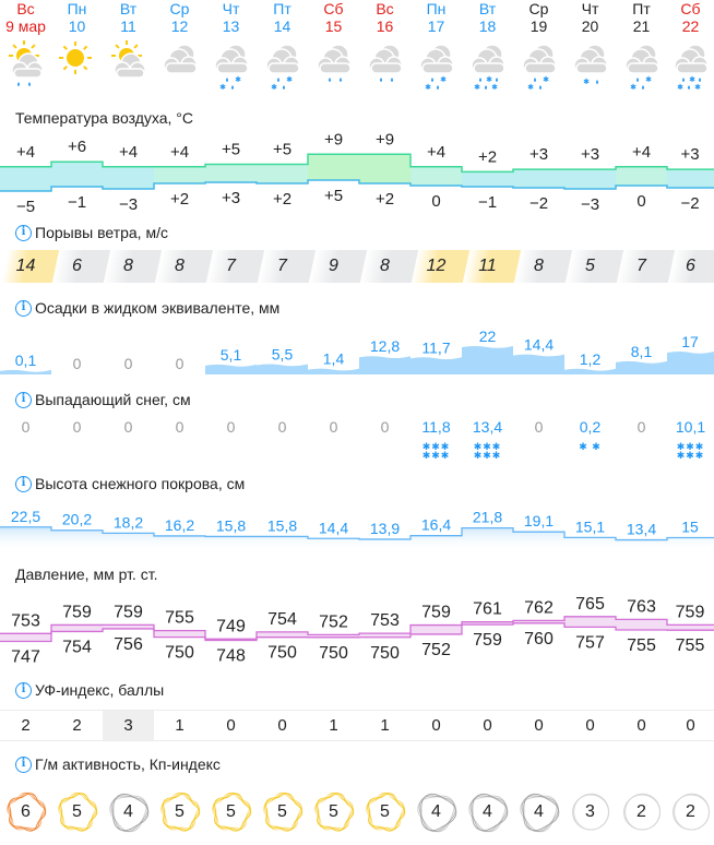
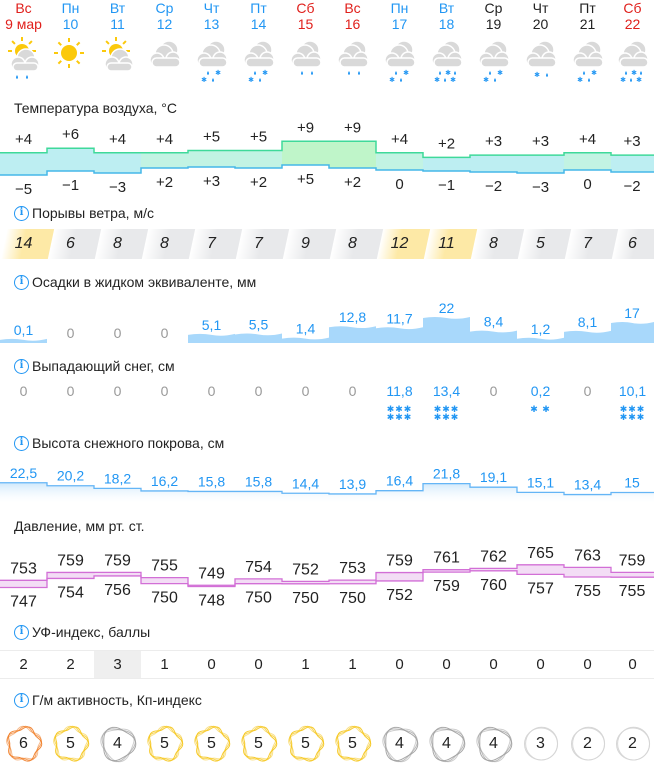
Осадки в жидком эквиваленте, мм/19: 14,4 -> 8,4
